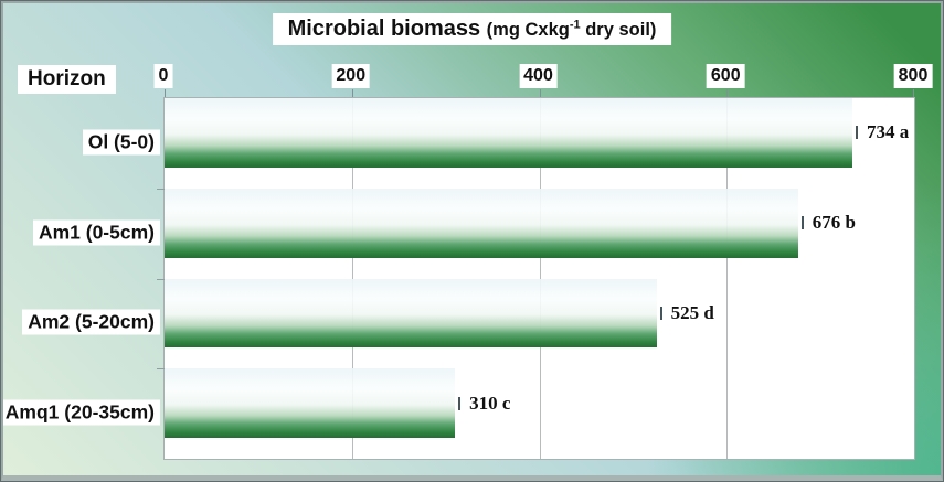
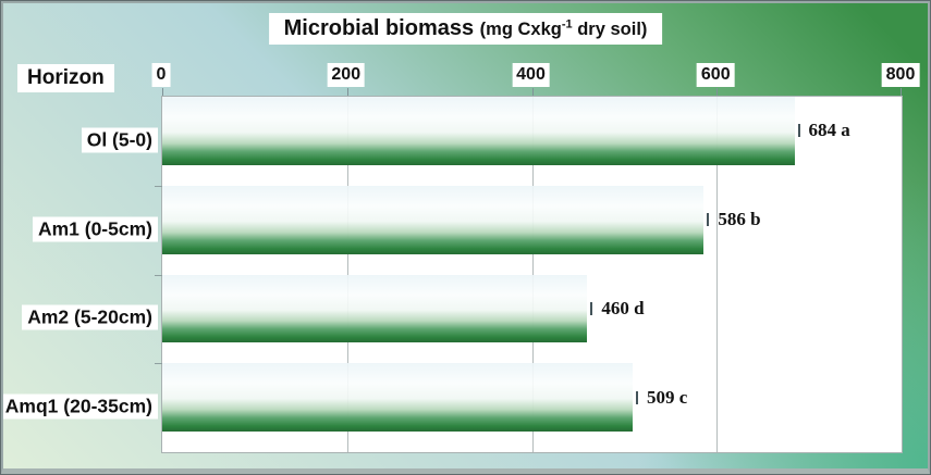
Ol (5-0): 734 -> 684
Am1 (0-5cm): 676 -> 586
Am2 (5-20cm): 525 -> 460
Amq1 (20-35cm): 310 -> 509
